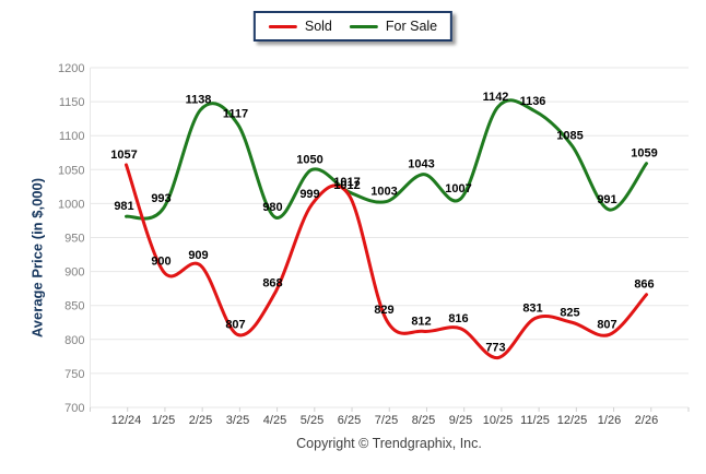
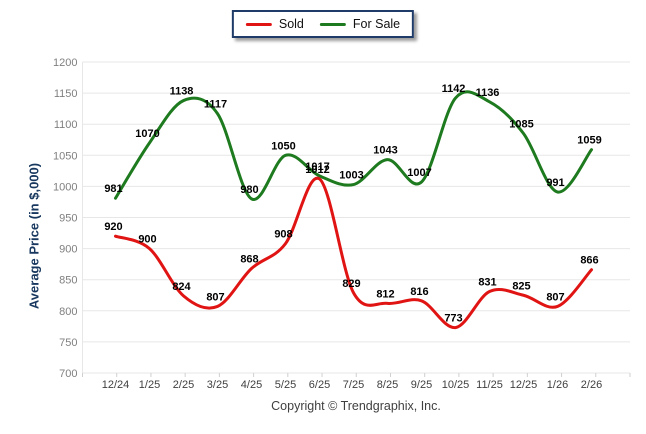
Sold/12/24: 1057 -> 920
For Sale/1/25: 993 -> 1070
Sold/2/25: 909 -> 824
Sold/5/25: 999 -> 908
